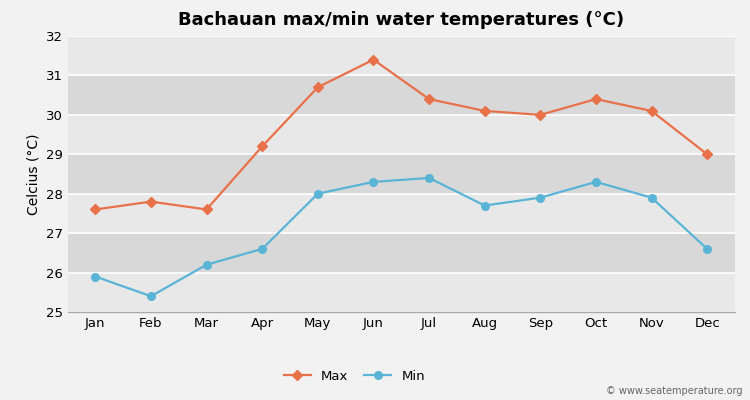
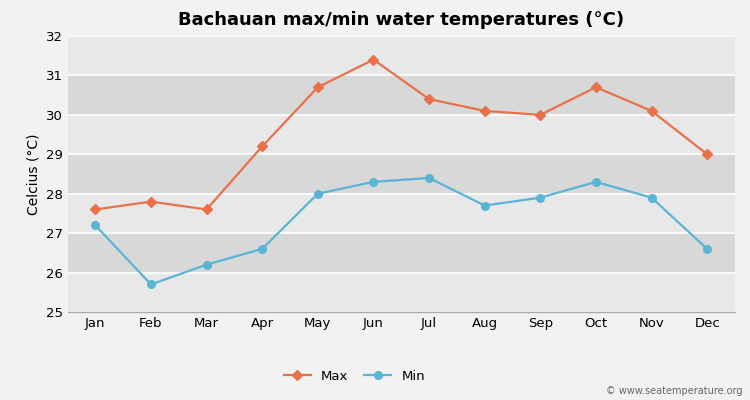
Min/Jan: 25.9 -> 27.2
Min/Feb: 25.4 -> 25.7
Max/Oct: 30.4 -> 30.7
